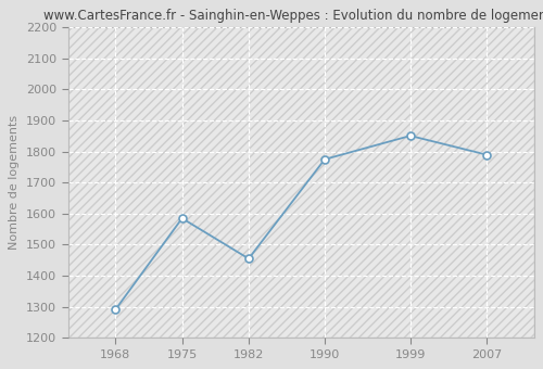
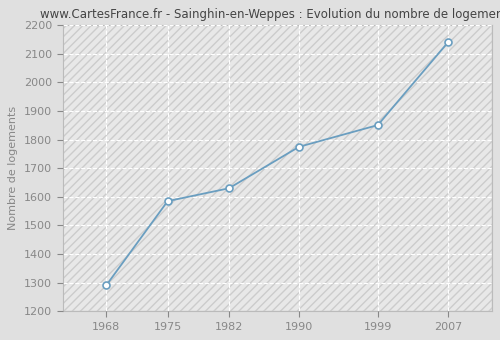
1982: 1455 -> 1630
2007: 1790 -> 2140
